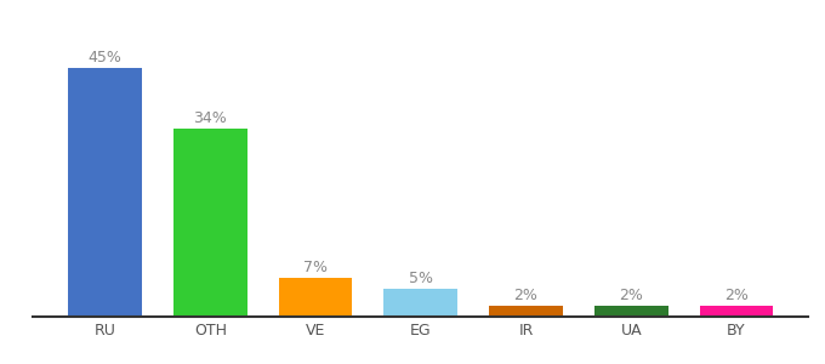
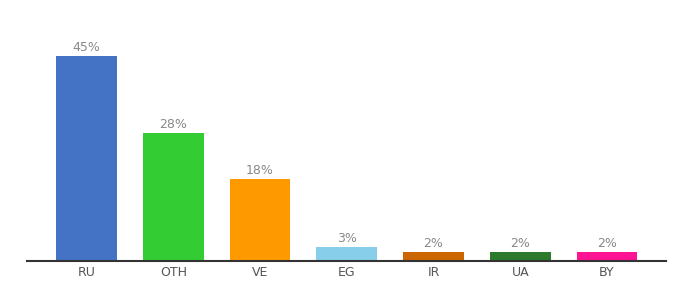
OTH: 34% -> 28%
VE: 7% -> 18%
EG: 5% -> 3%
